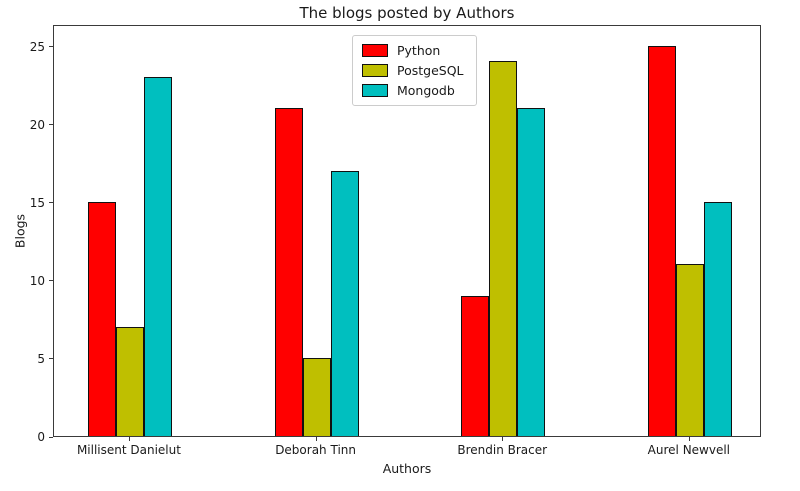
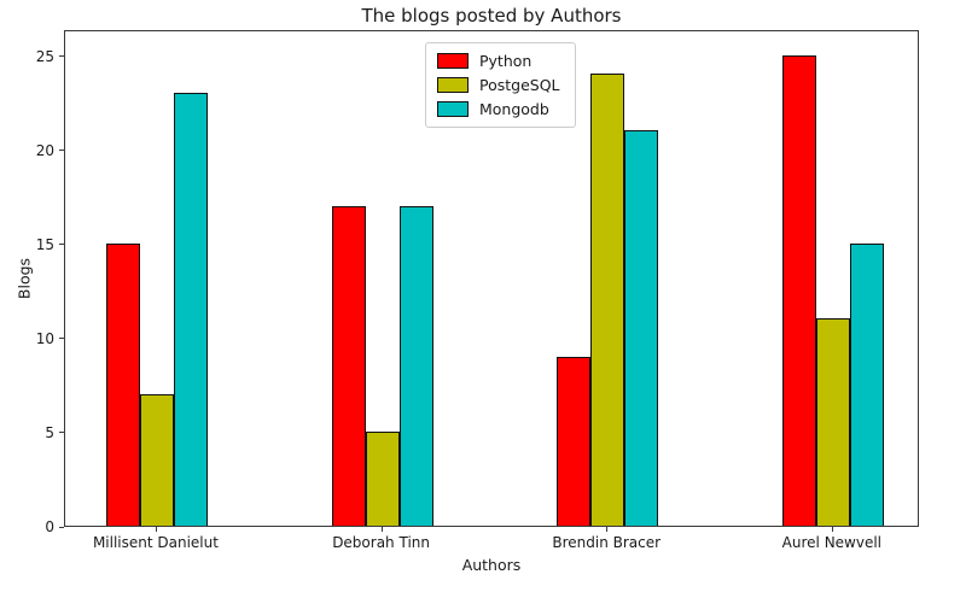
Python/Deborah Tinn: 21 -> 17
